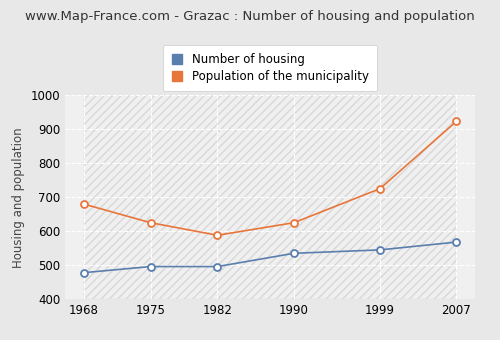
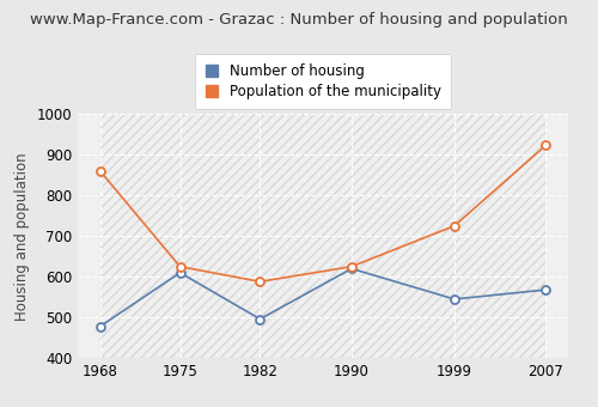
Population of the municipality/1968: 680 -> 860
Number of housing/1975: 496 -> 610
Number of housing/1990: 535 -> 620
